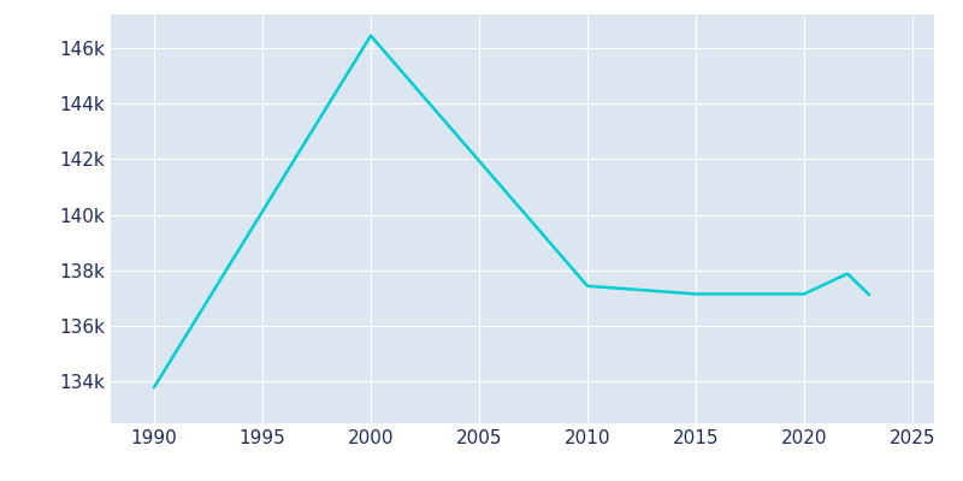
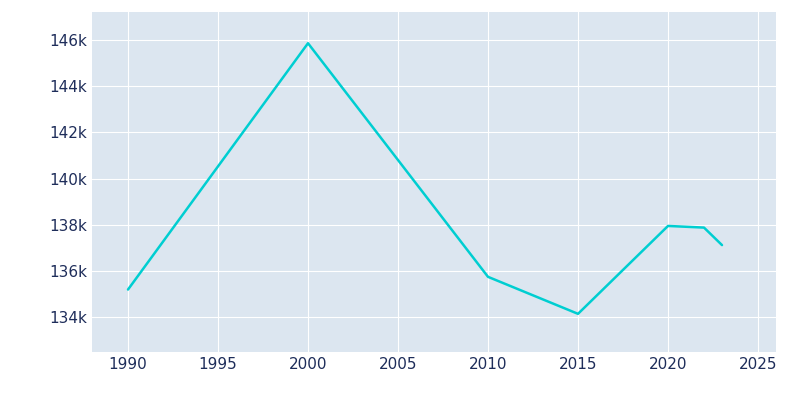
1990: 133.79k -> 135.20k
2000: 146.44k -> 145.85k
2010: 137.44k -> 135.75k
2015: 137.15k -> 134.15k
2020: 137.15k -> 137.95k
